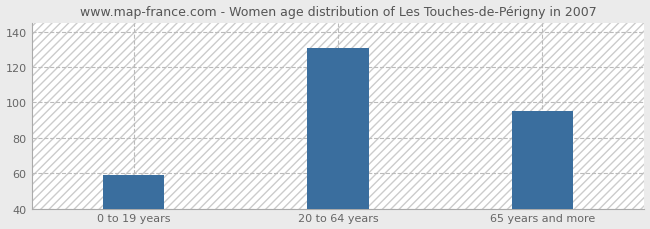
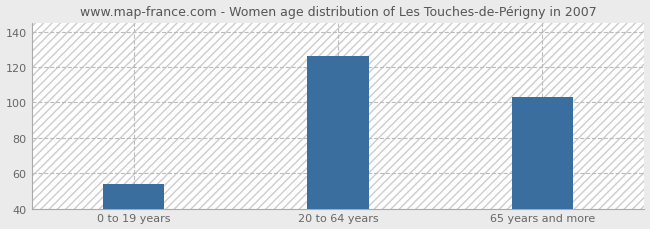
0 to 19 years: 59 -> 54
20 to 64 years: 131 -> 126
65 years and more: 95 -> 103
